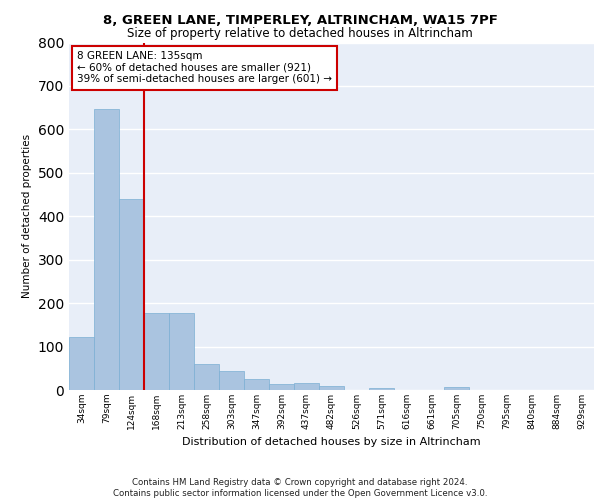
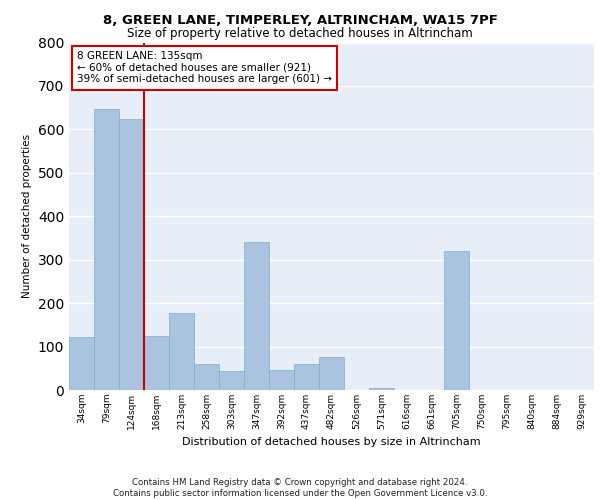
124sqm: 440 -> 625
168sqm: 178 -> 125
347sqm: 25 -> 340
392sqm: 13 -> 45
437sqm: 15 -> 60
482sqm: 9 -> 75
705sqm: 7 -> 320
